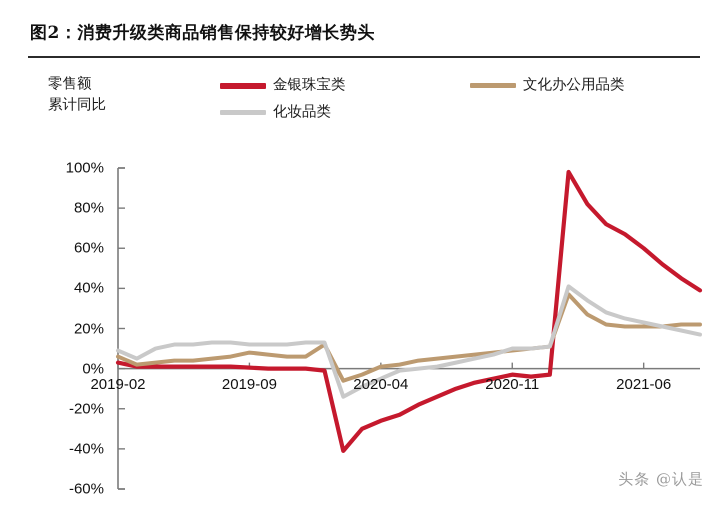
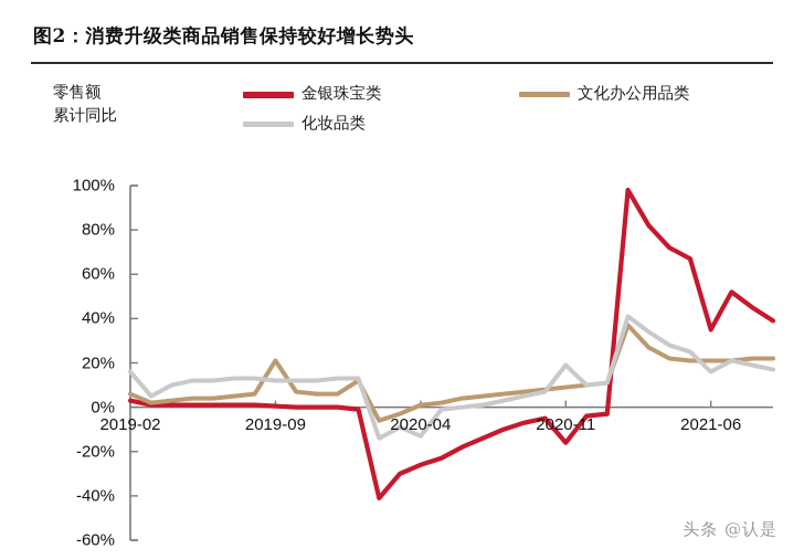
化妆品类/2019-02: 9% -> 16%
文化办公用品类/2019-09: 8% -> 21%
化妆品类/2020-04: -5% -> -13%
金银珠宝类/2020-11: -3% -> -16%
化妆品类/2020-11: 10% -> 19%
金银珠宝类/2021-06: 60% -> 35%
化妆品类/2021-06: 23% -> 16%
